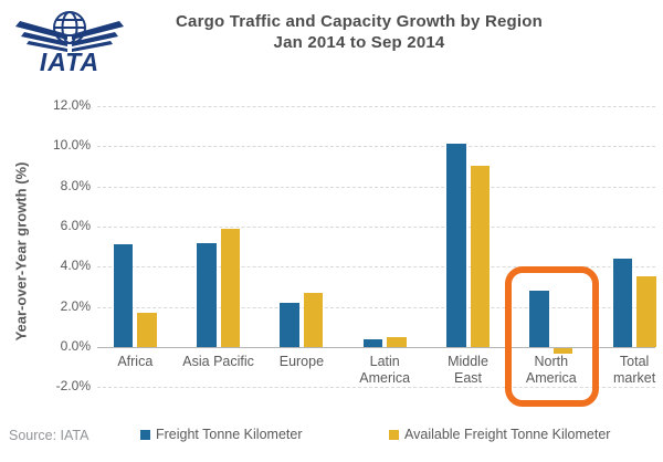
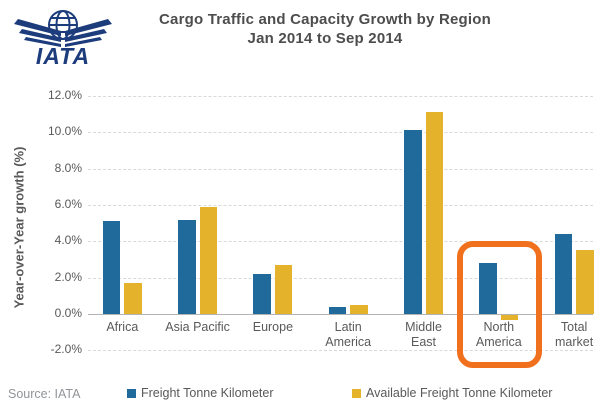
Available Freight Tonne Kilometer/Middle East: 9.0% -> 11.1%
